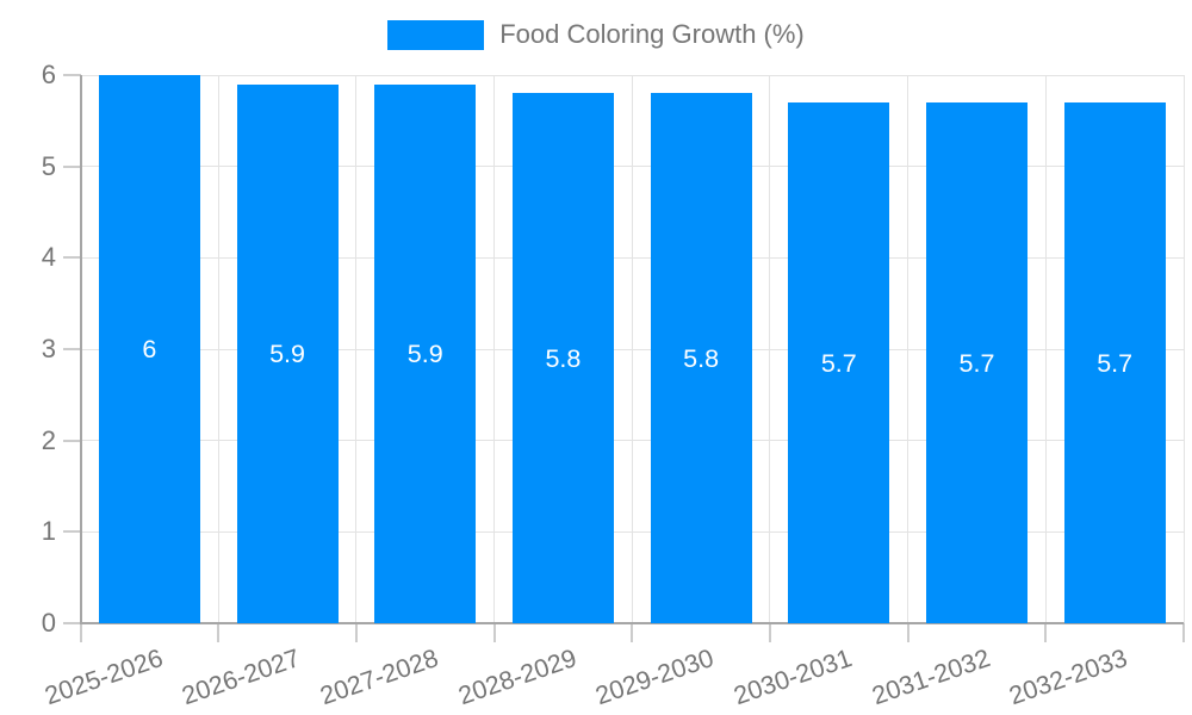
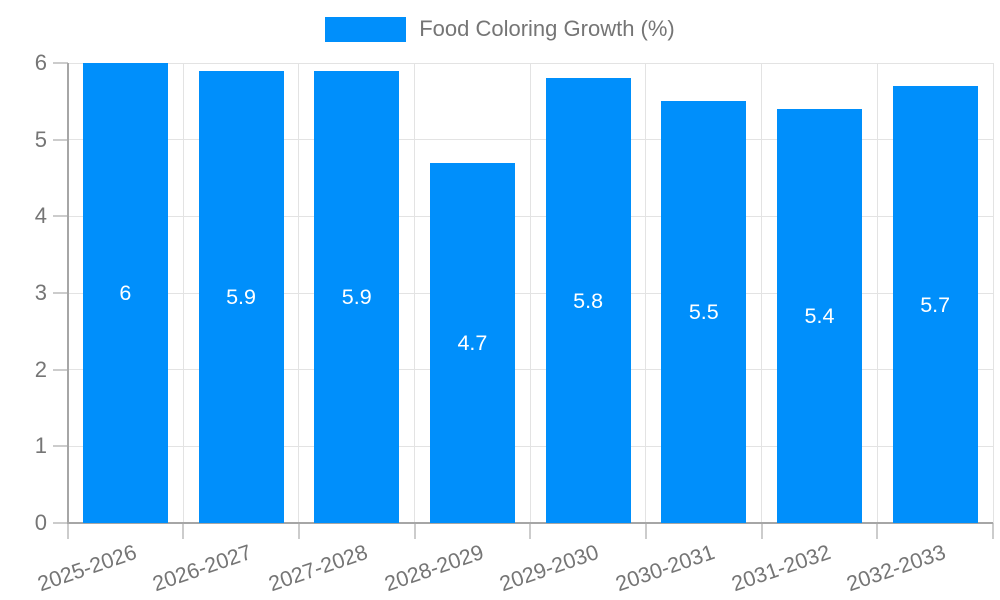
2028-2029: 5.8 -> 4.7
2030-2031: 5.7 -> 5.5
2031-2032: 5.7 -> 5.4
